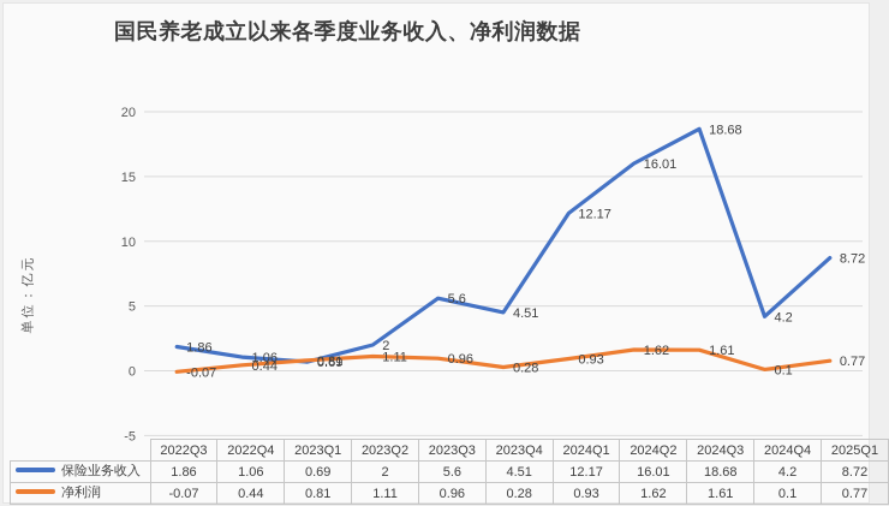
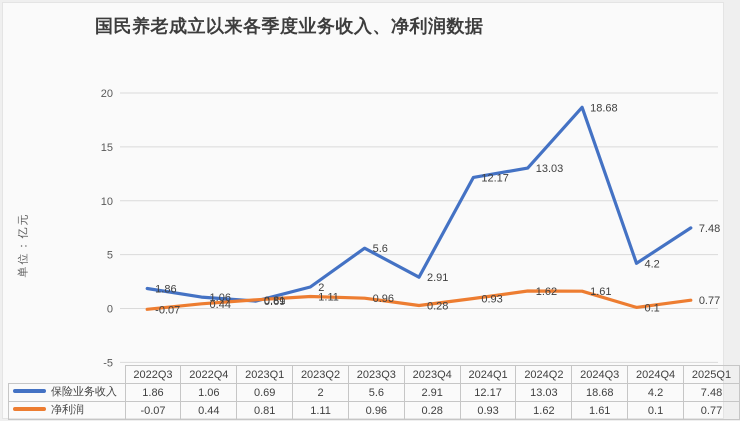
保险业务收入/2023Q4: 4.51 -> 2.91
保险业务收入/2024Q2: 16.01 -> 13.03
保险业务收入/2025Q1: 8.72 -> 7.48
